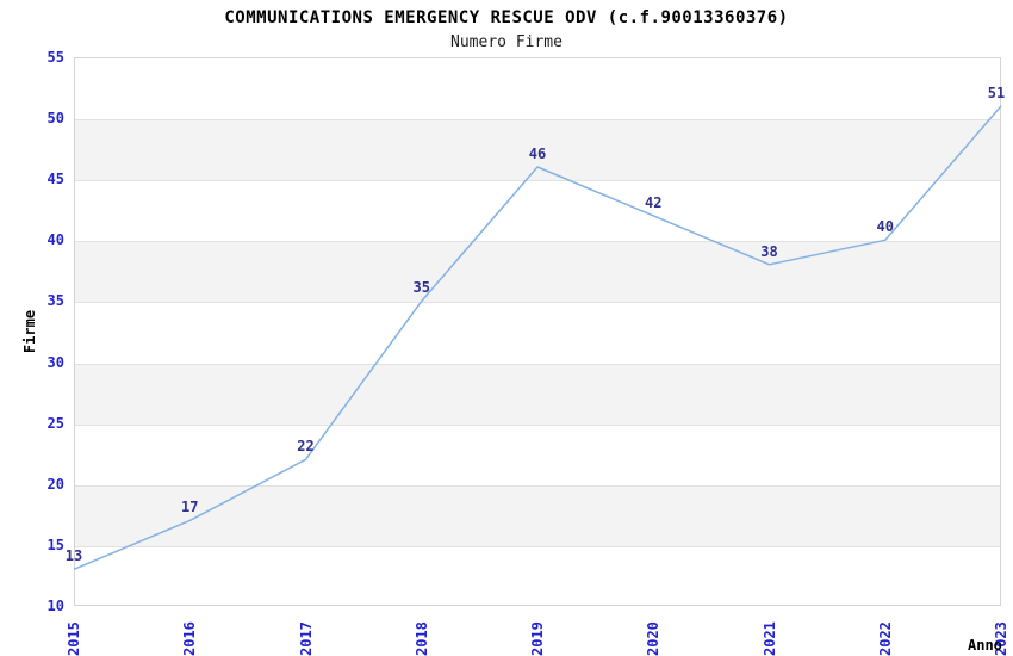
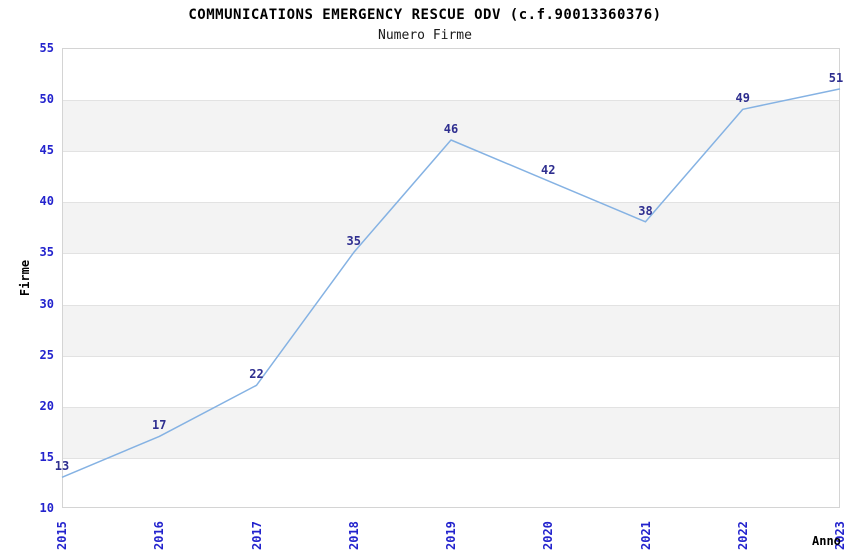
2022: 40 -> 49
